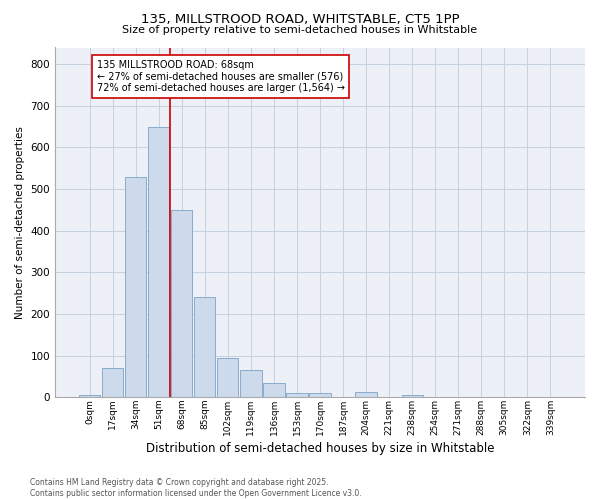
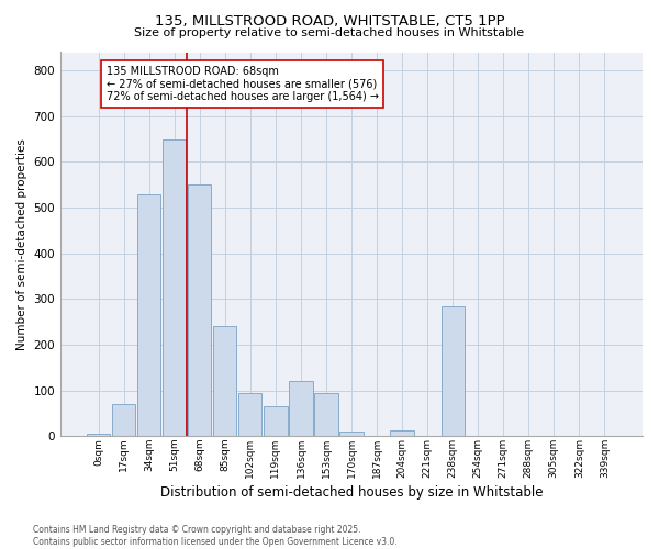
68sqm: 450 -> 550
136sqm: 35 -> 120
153sqm: 10 -> 95
238sqm: 5 -> 285
